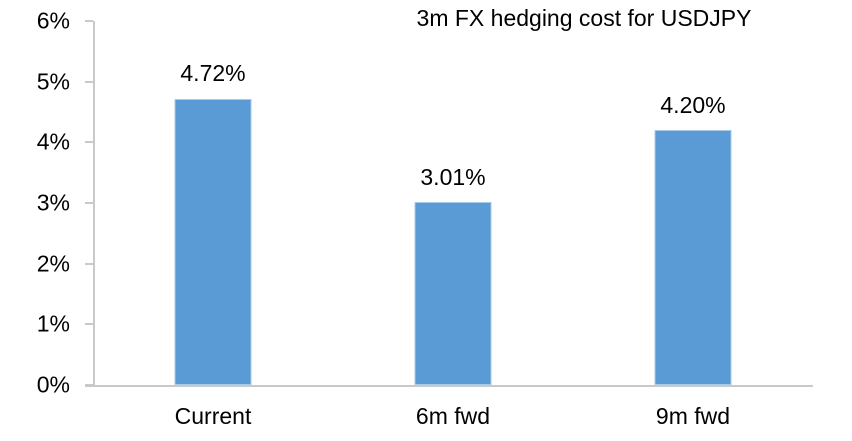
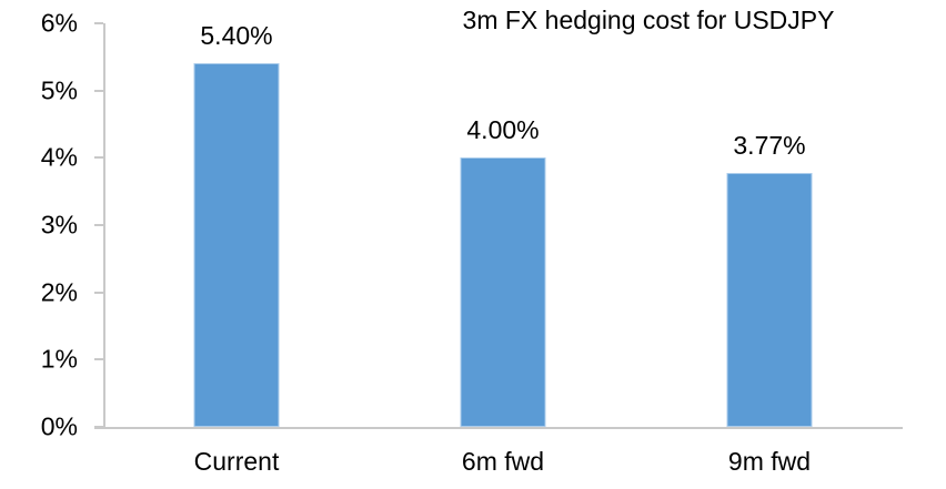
Current: 4.72% -> 5.40%
6m fwd: 3.01% -> 4.00%
9m fwd: 4.20% -> 3.77%
